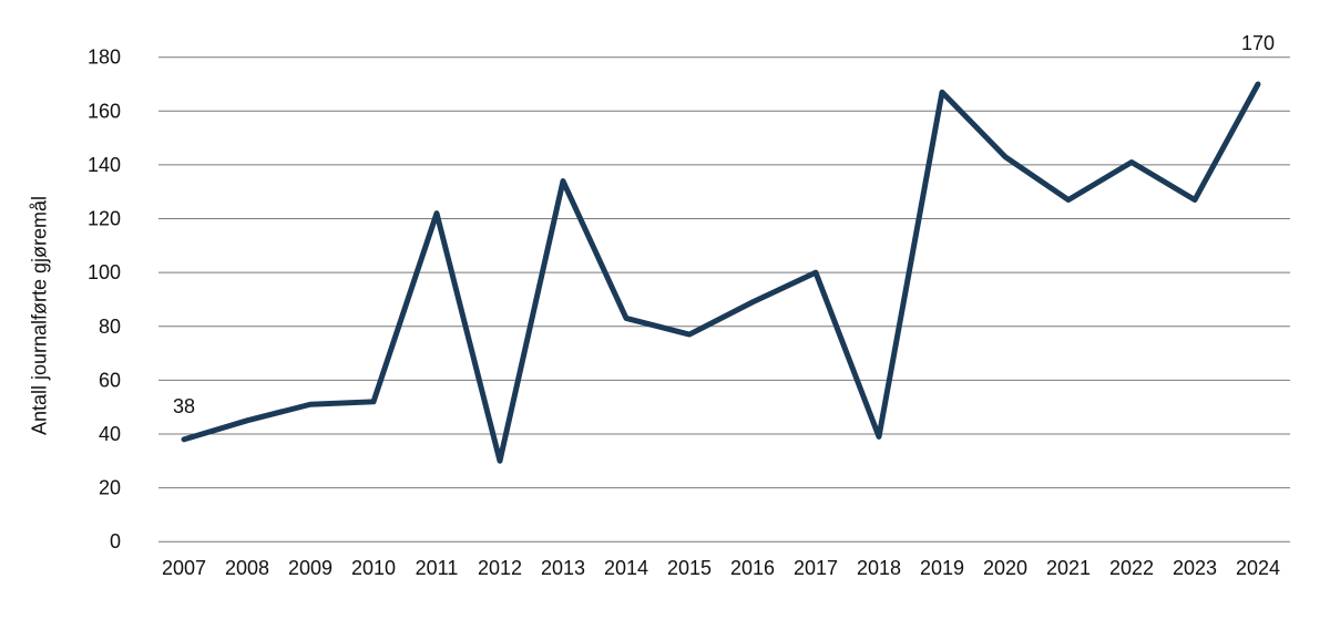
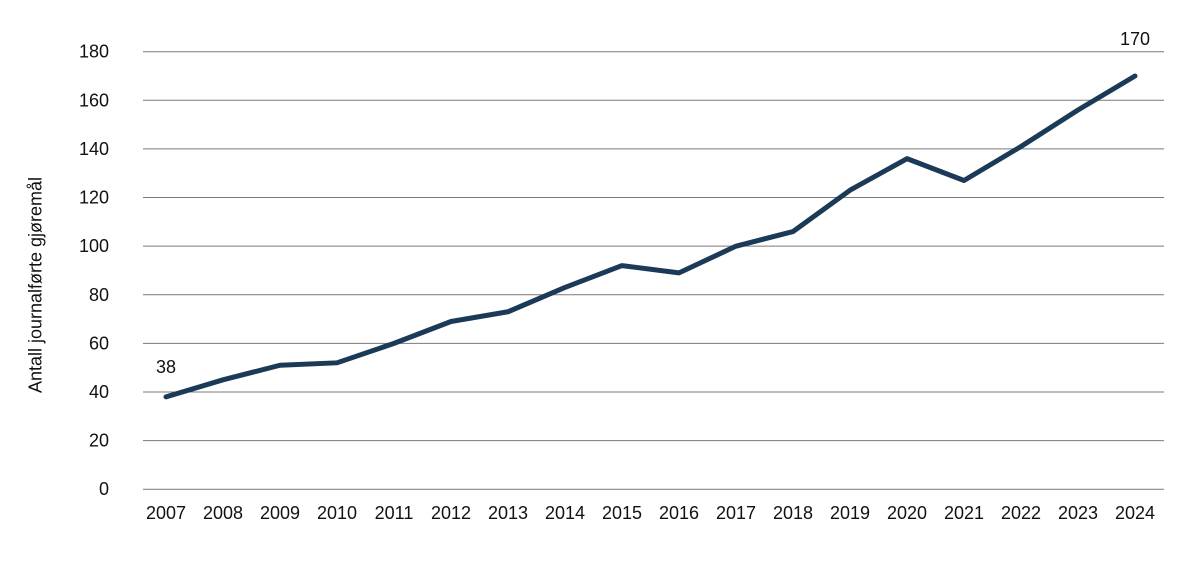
2011: 122 -> 60
2012: 30 -> 69
2013: 134 -> 73
2015: 77 -> 92
2018: 39 -> 106
2019: 167 -> 123
2020: 143 -> 136
2023: 127 -> 156
